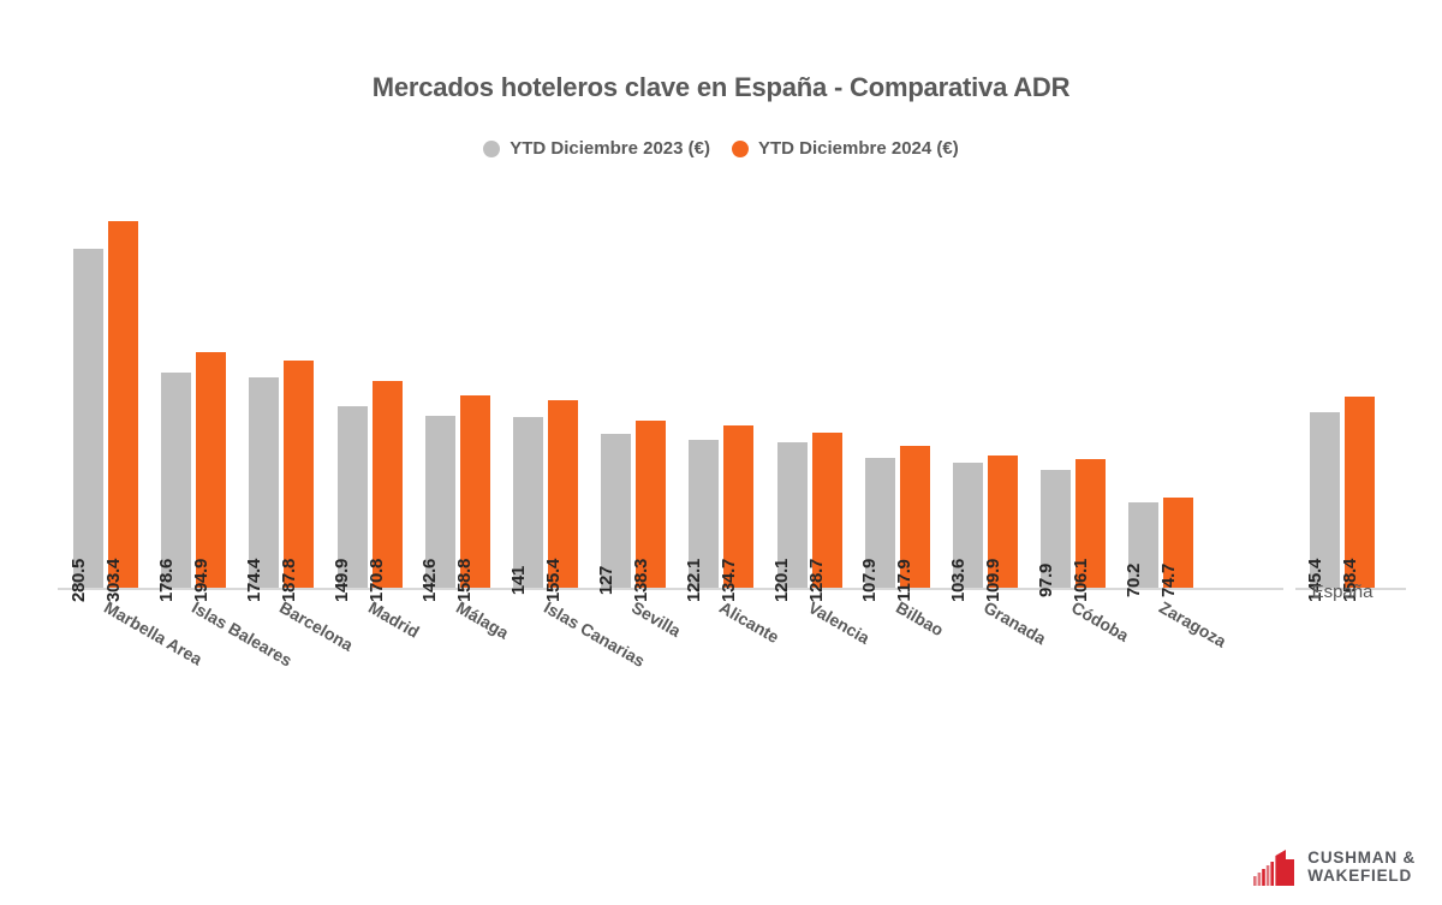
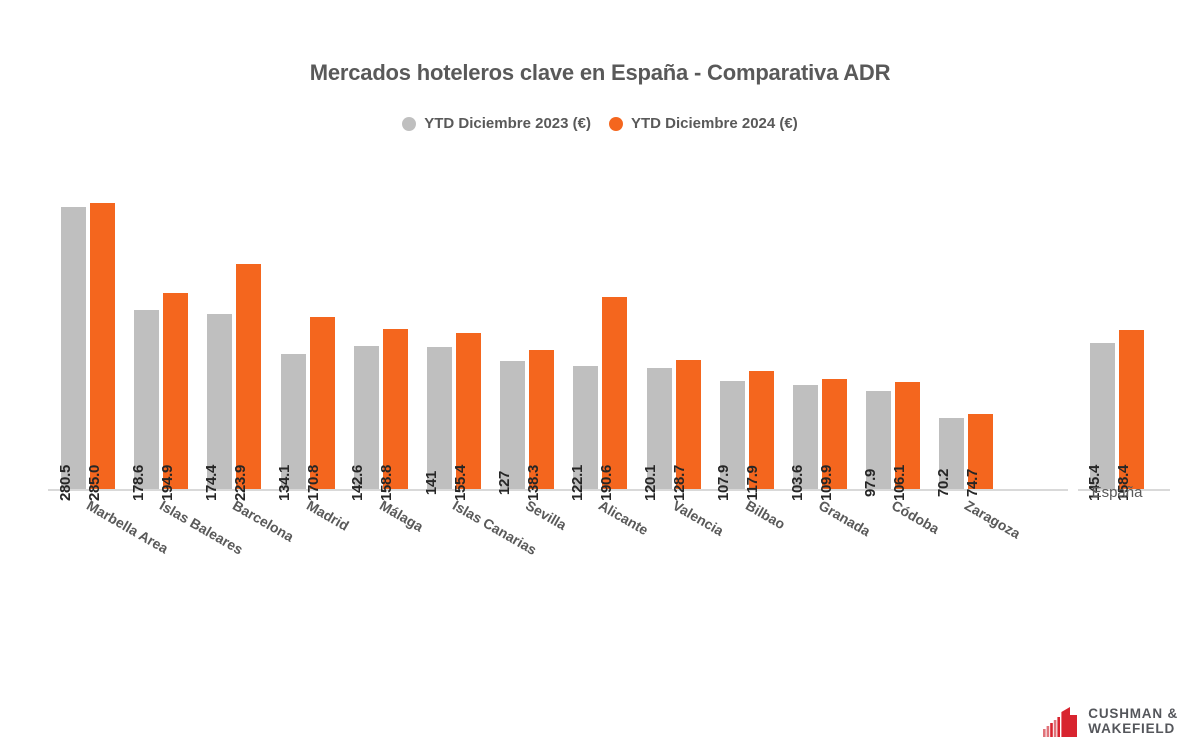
YTD Diciembre 2024 (€)/Marbella Area: 303.4 -> 285.0
YTD Diciembre 2024 (€)/Barcelona: 187.8 -> 223.9
YTD Diciembre 2023 (€)/Madrid: 149.9 -> 134.1
YTD Diciembre 2024 (€)/Alicante: 134.7 -> 190.6
